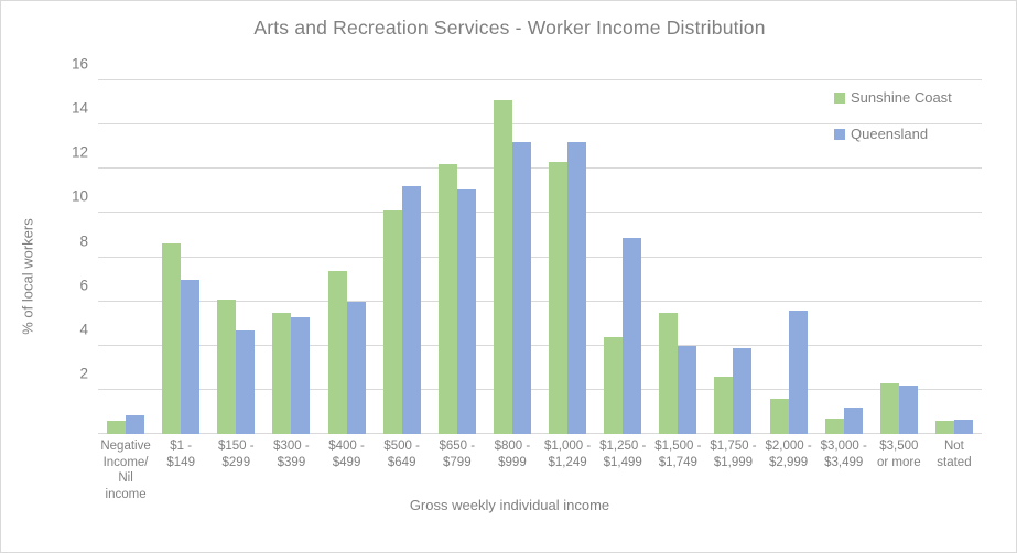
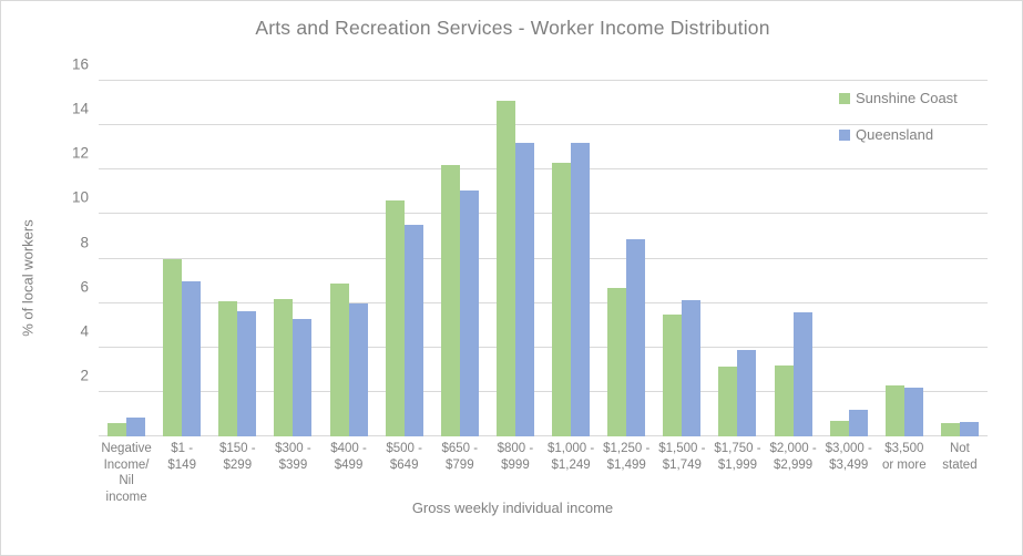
Sunshine Coast/$1 - $149: 8.6 -> 8.0
Queensland/$150 - $299: 4.7 -> 5.7
Sunshine Coast/$300 - $399: 5.5 -> 6.2
Sunshine Coast/$400 - $499: 7.4 -> 6.9
Sunshine Coast/$500 - $649: 10.1 -> 10.6
Queensland/$500 - $649: 11.2 -> 9.5
Sunshine Coast/$1,250 - $1,499: 4.4 -> 6.7
Queensland/$1,500 - $1,749: 4.0 -> 6.2
Sunshine Coast/$1,750 - $1,999: 2.6 -> 3.1
Sunshine Coast/$2,000 - $2,999: 1.6 -> 3.2
